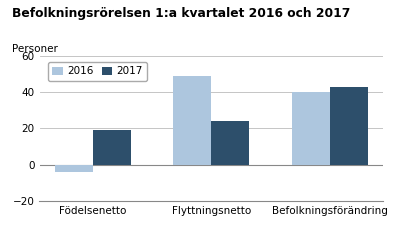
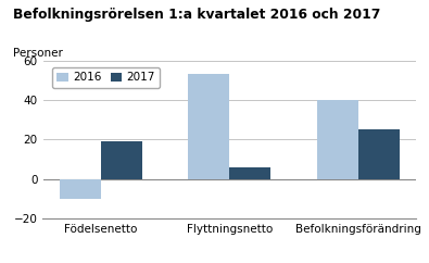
2016/Födelsenetto: -4 -> -10
2016/Flyttningsnetto: 49 -> 53
2017/Flyttningsnetto: 24 -> 6
2017/Befolkningsförändring: 43 -> 25
